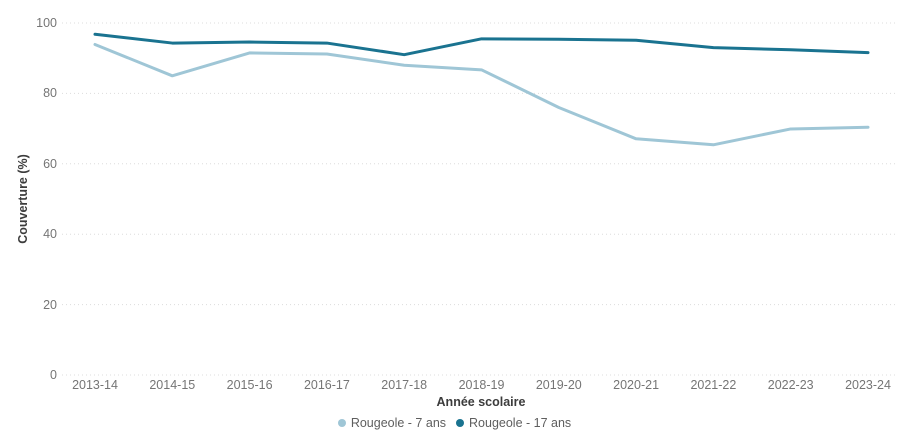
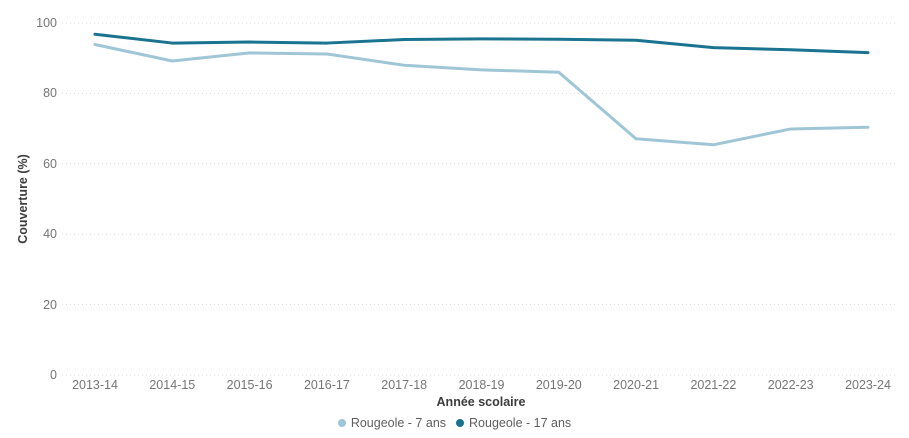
Rougeole - 7 ans/2014-15: 85 -> 89
Rougeole - 17 ans/2017-18: 91 -> 95
Rougeole - 7 ans/2019-20: 76 -> 86
